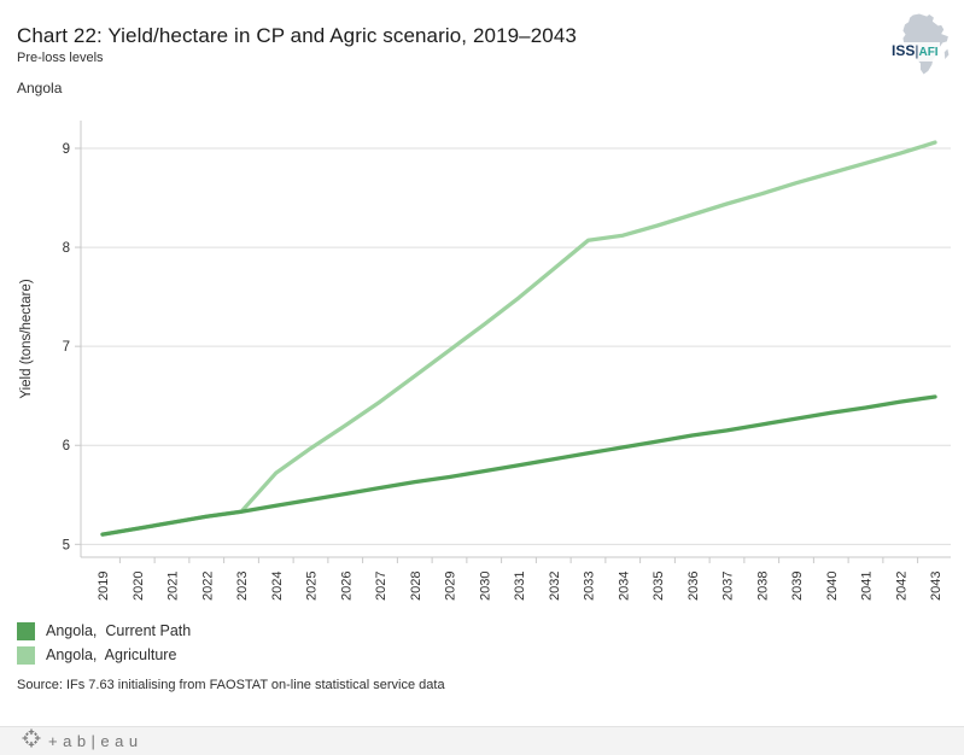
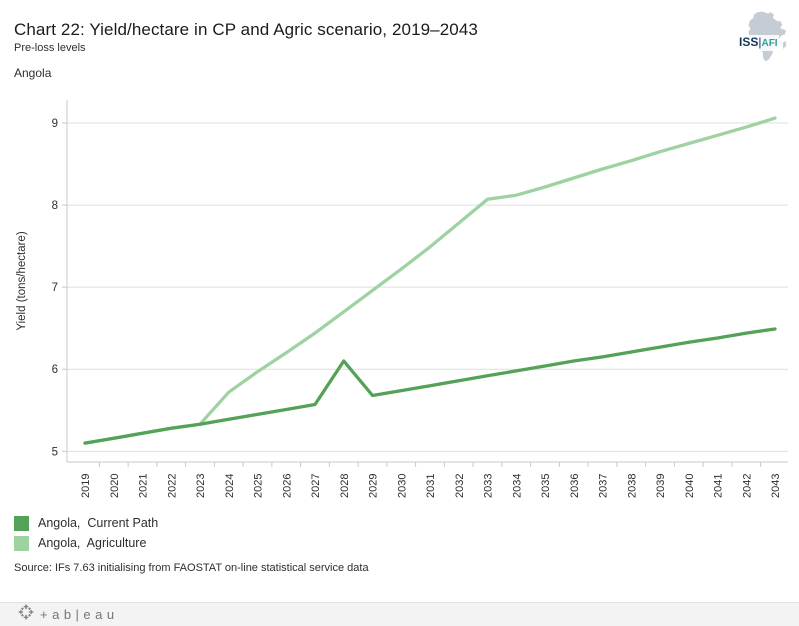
Angola, Current Path/2028: 5.6 -> 6.1
